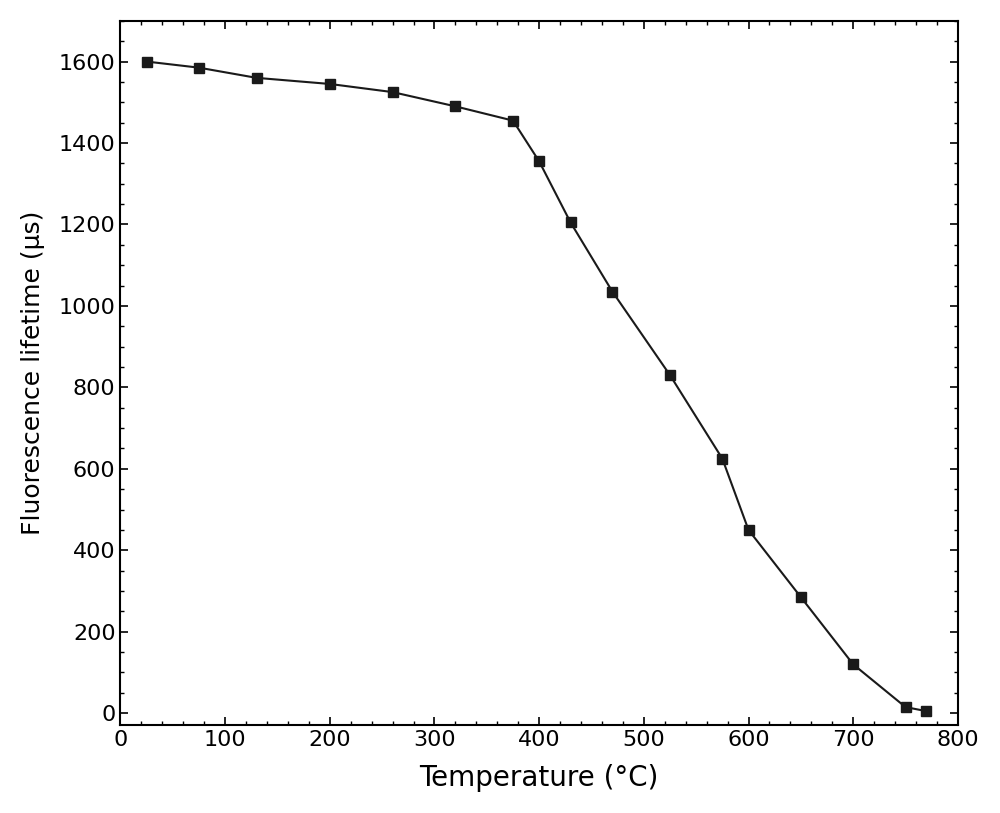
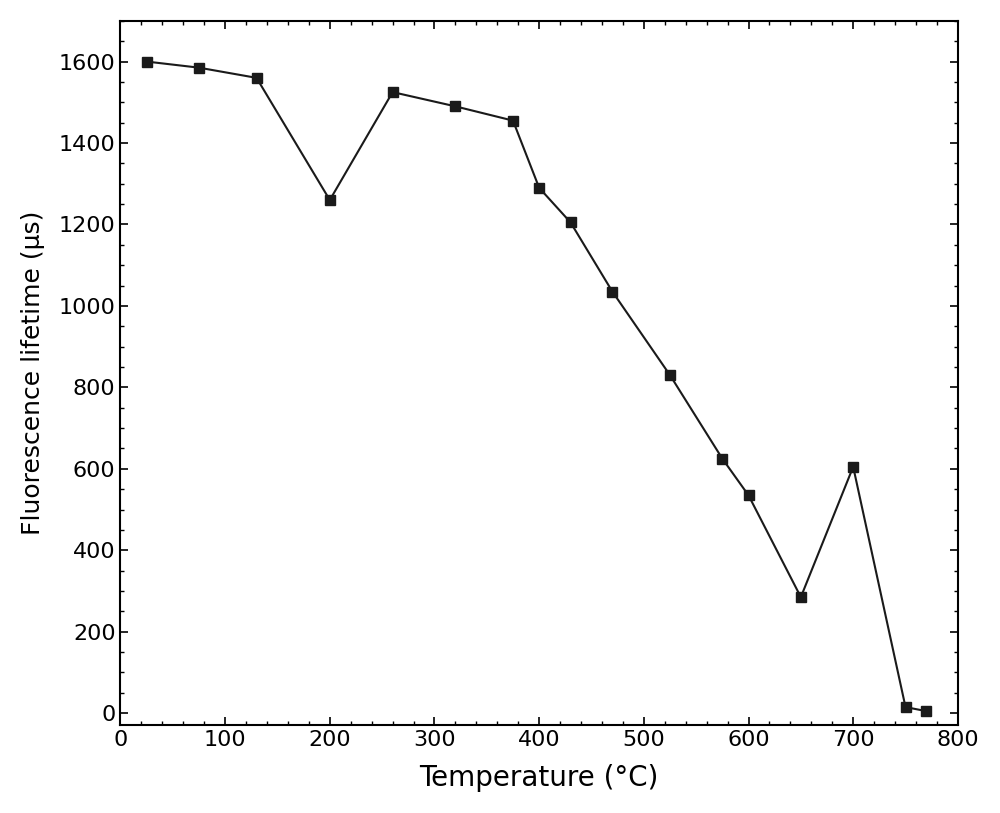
200: 1545 -> 1260
400: 1355 -> 1290
600: 450 -> 535
700: 120 -> 605
